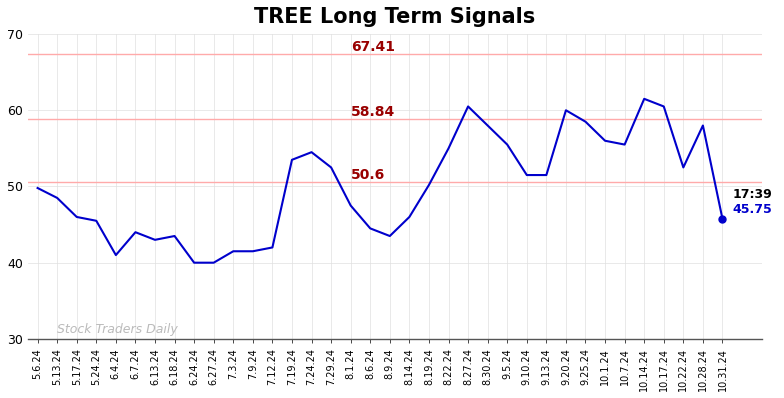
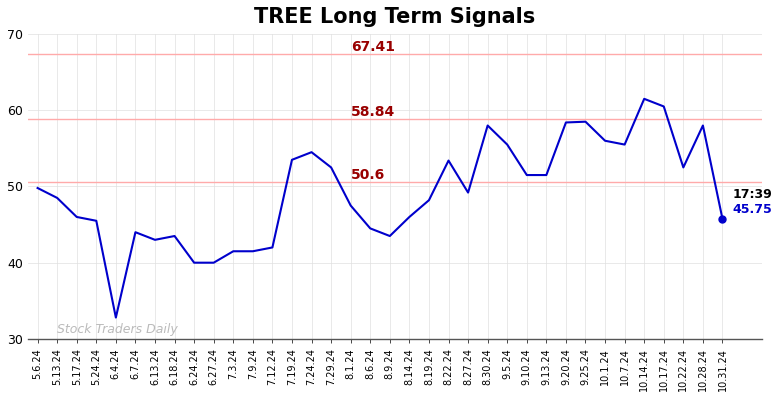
6.4.24: 41.0 -> 32.8
8.19.24: 50.2 -> 48.2
8.22.24: 55.0 -> 53.4
8.27.24: 60.5 -> 49.2
9.20.24: 60.0 -> 58.4
